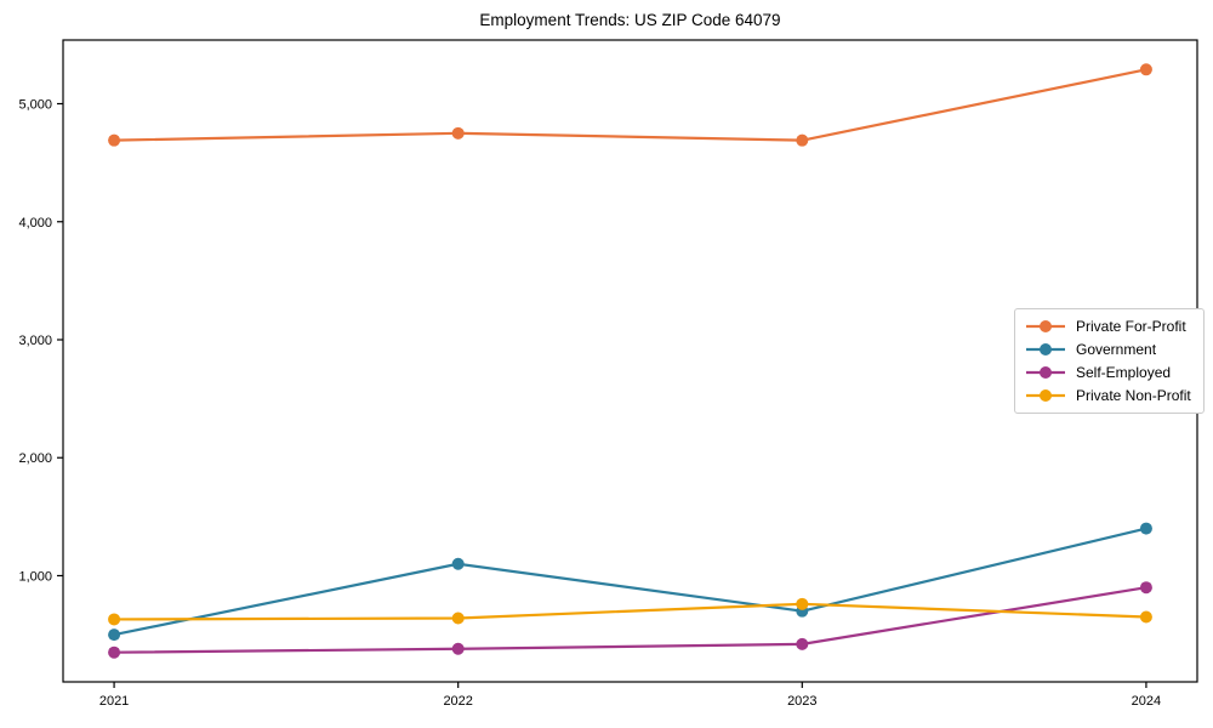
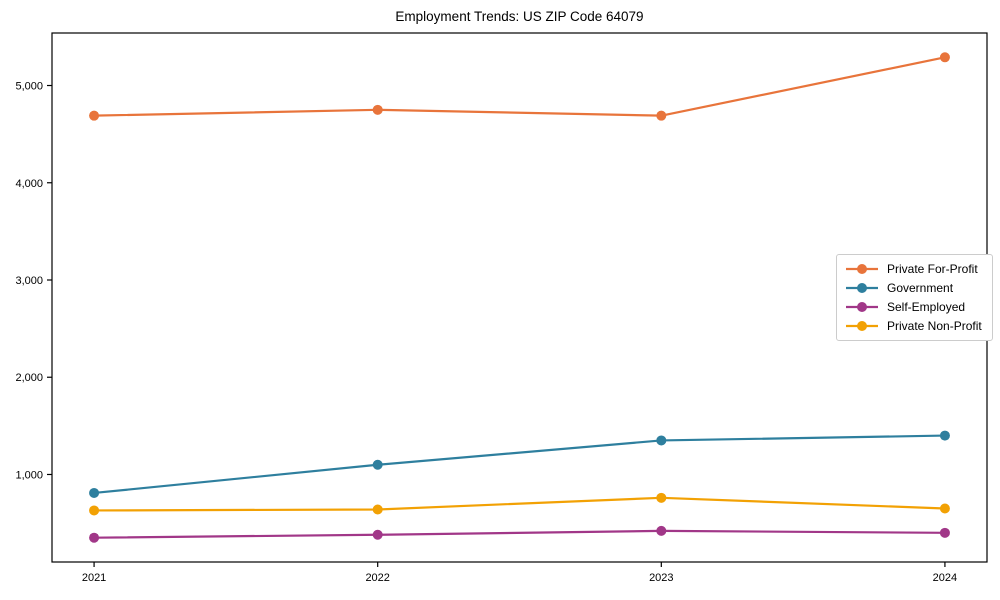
Government/2021: 500 -> 800
Government/2023: 700 -> 1400
Self-Employed/2024: 900 -> 400
